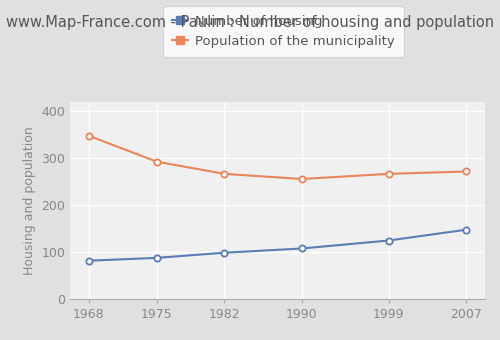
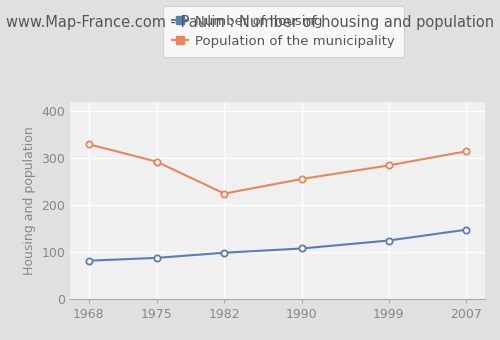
Population of the municipality/1968: 348 -> 330
Population of the municipality/1982: 267 -> 225
Population of the municipality/1999: 267 -> 285
Population of the municipality/2007: 272 -> 315
